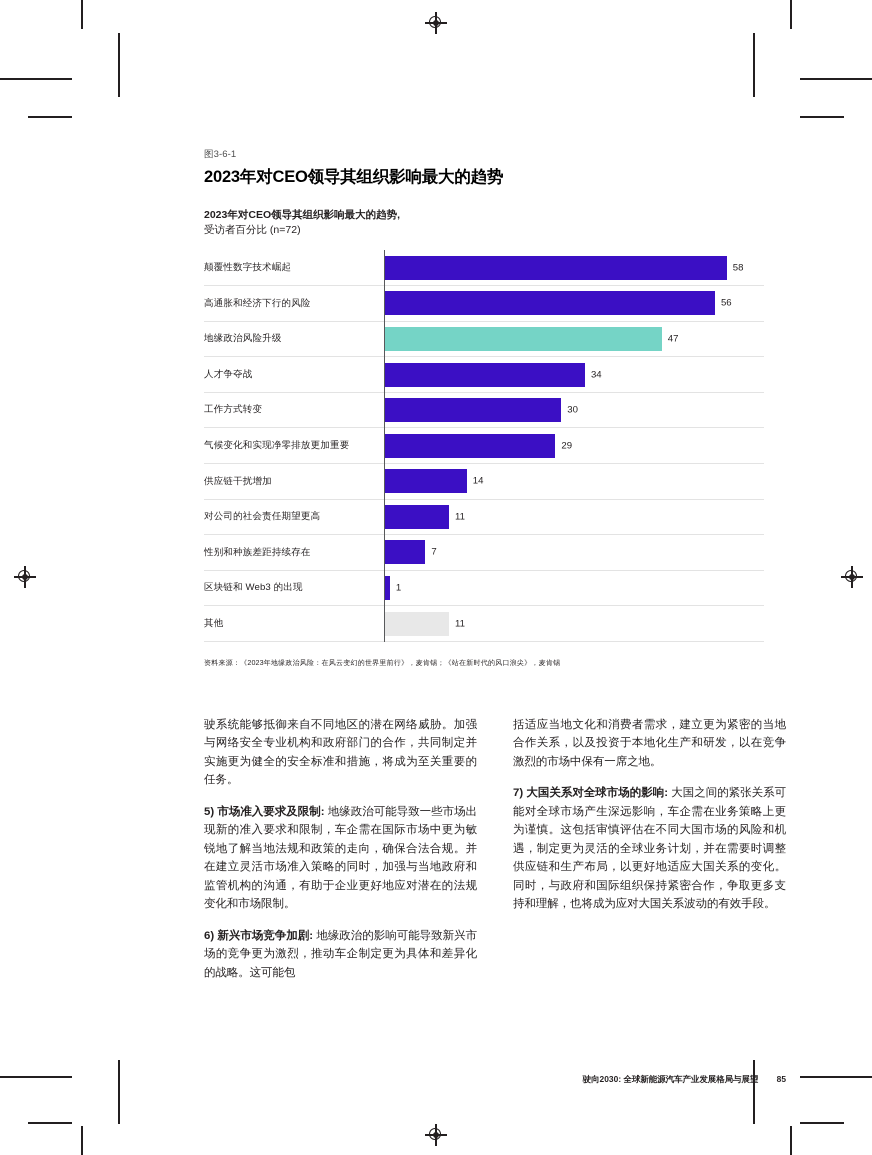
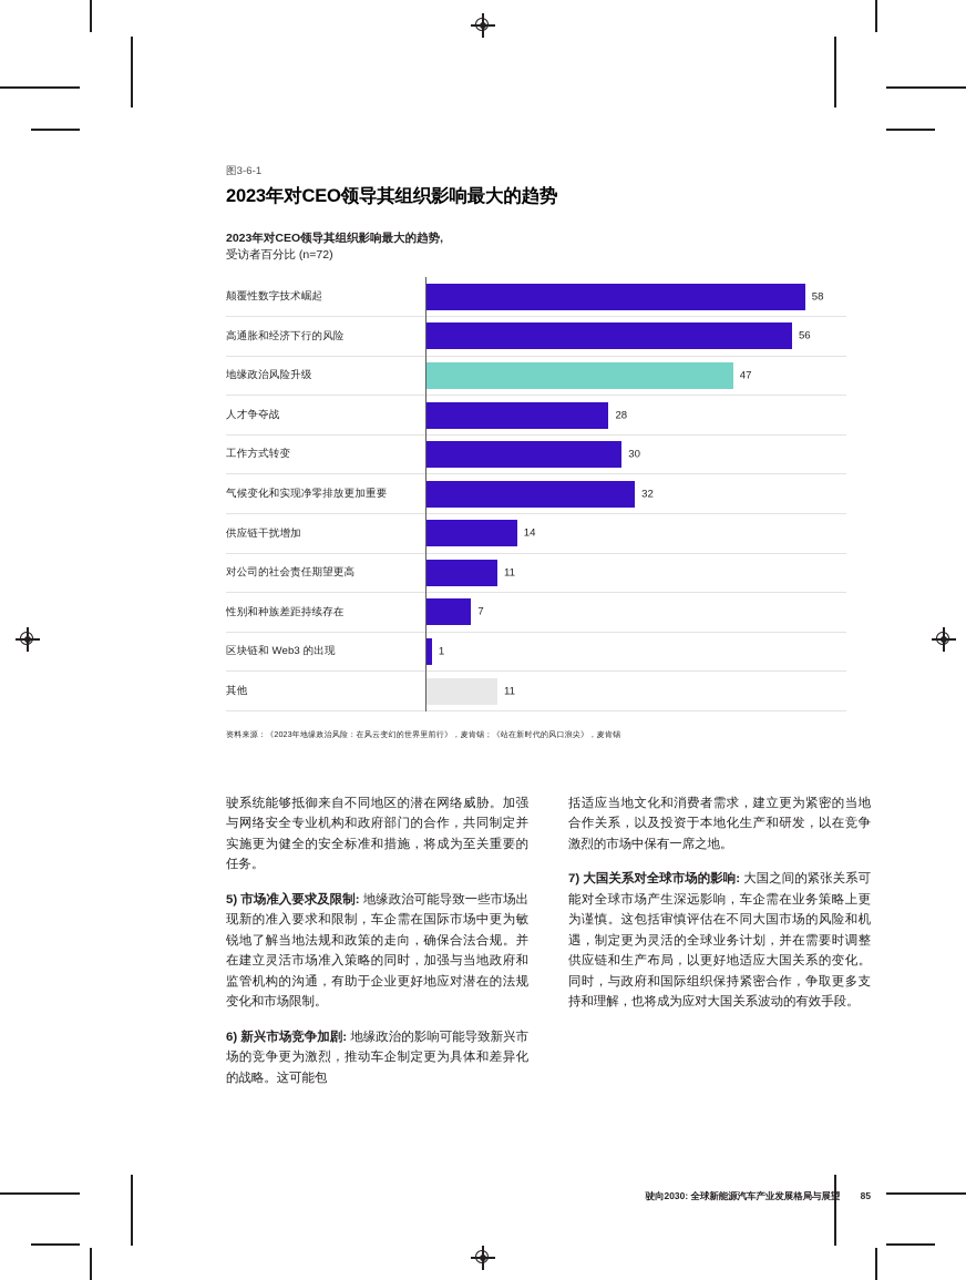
人才争夺战: 34 -> 28
气候变化和实现净零排放更加重要: 29 -> 32
